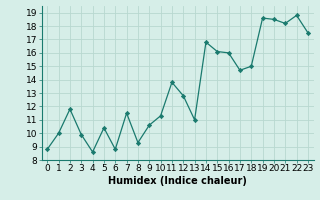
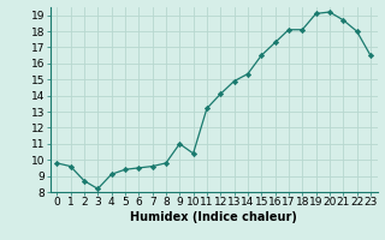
0: 8.8 -> 9.8
1: 10.0 -> 9.6
2: 11.8 -> 8.7
3: 9.9 -> 8.2
4: 8.6 -> 9.1
5: 10.4 -> 9.4
6: 8.8 -> 9.5
7: 11.5 -> 9.6
8: 9.3 -> 9.8
9: 10.6 -> 11.0
10: 11.3 -> 10.4
11: 13.8 -> 13.2
12: 12.8 -> 14.1
13: 11.0 -> 14.9
14: 16.8 -> 15.3
15: 16.1 -> 16.5
16: 16.0 -> 17.3
17: 14.7 -> 18.1
18: 15.0 -> 18.1
19: 18.6 -> 19.1
20: 18.5 -> 19.2
21: 18.2 -> 18.7
22: 18.8 -> 18.0
23: 17.5 -> 16.5
